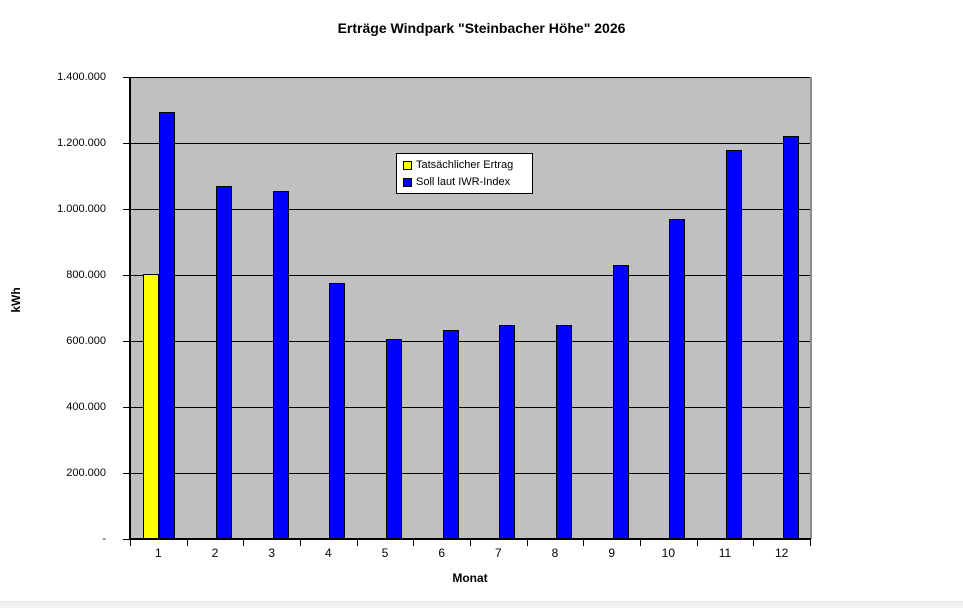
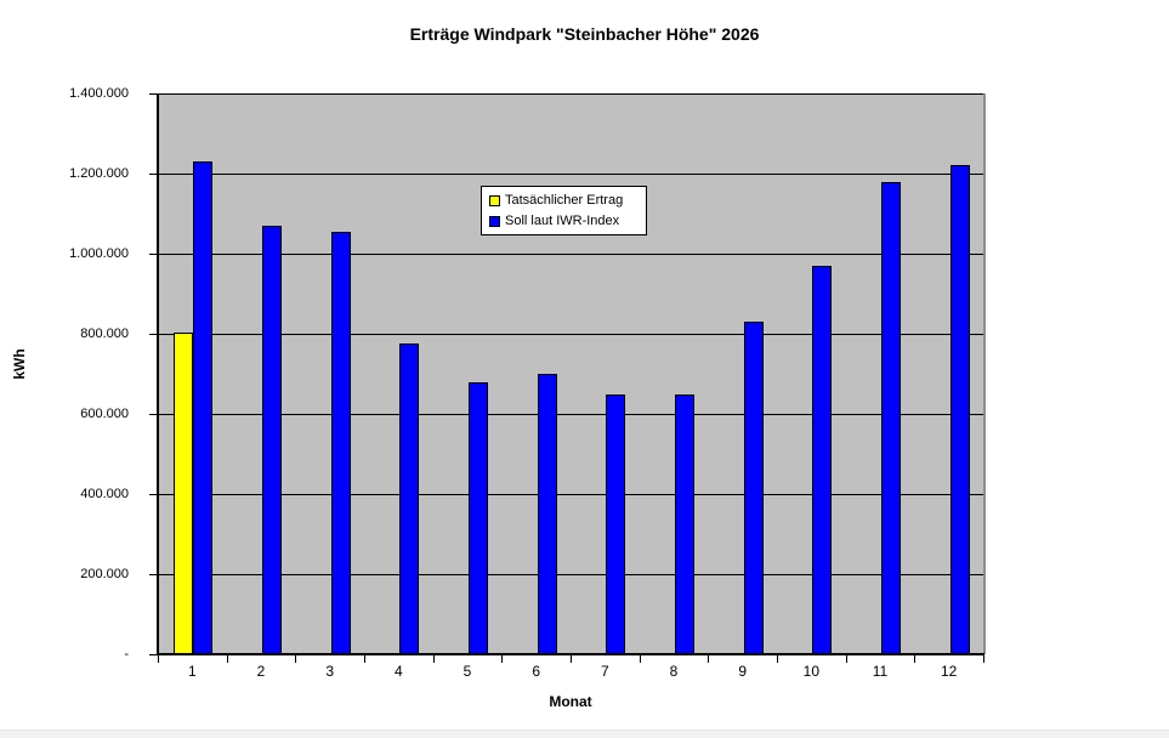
Soll laut IWR-Index/1: 1300000 -> 1230000
Soll laut IWR-Index/5: 600000 -> 680000
Soll laut IWR-Index/6: 630000 -> 700000
